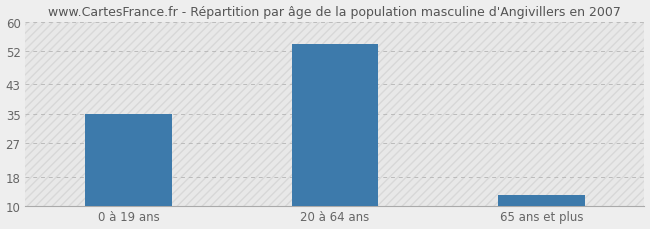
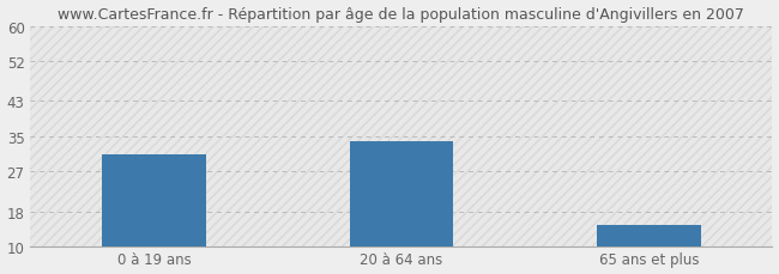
0 à 19 ans: 35 -> 31
20 à 64 ans: 54 -> 34
65 ans et plus: 13 -> 15
